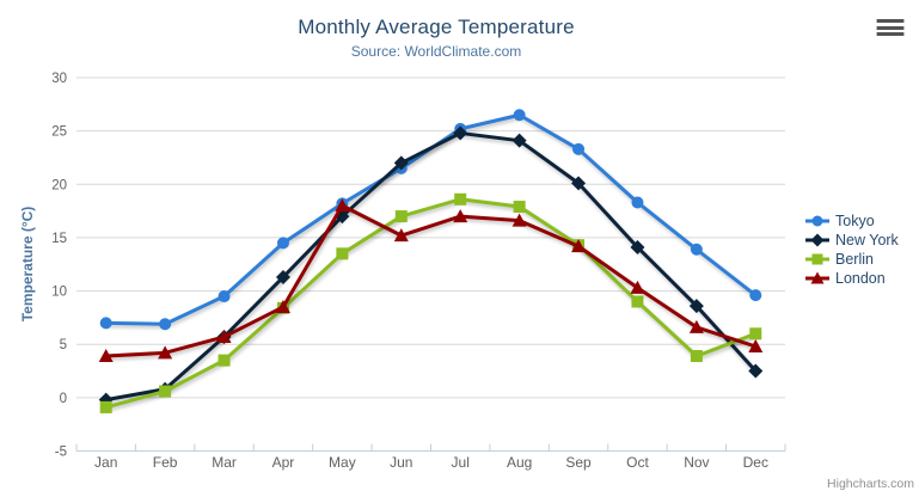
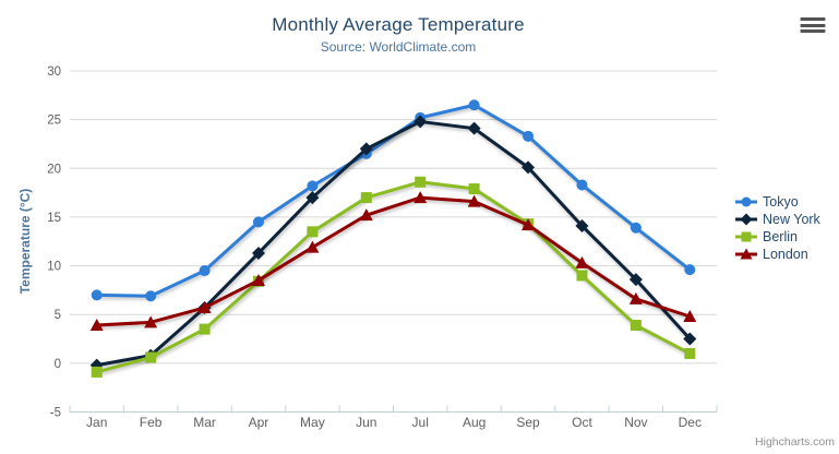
London/May: 18 -> 12
Berlin/Dec: 6 -> 1
